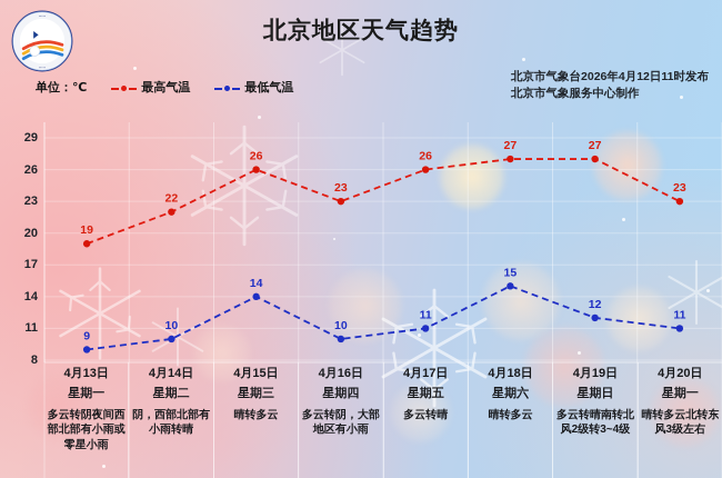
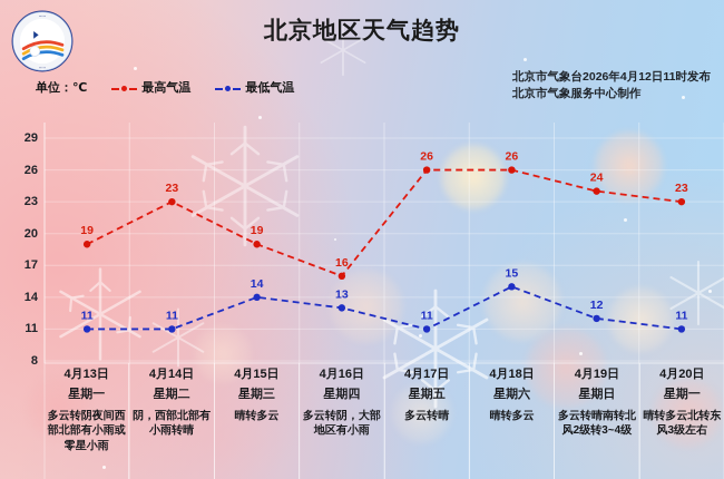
最低气温/4月13日: 9 -> 11
最高气温/4月14日: 22 -> 23
最低气温/4月14日: 10 -> 11
最高气温/4月15日: 26 -> 19
最高气温/4月16日: 23 -> 16
最低气温/4月16日: 10 -> 13
最高气温/4月18日: 27 -> 26
最高气温/4月19日: 27 -> 24
